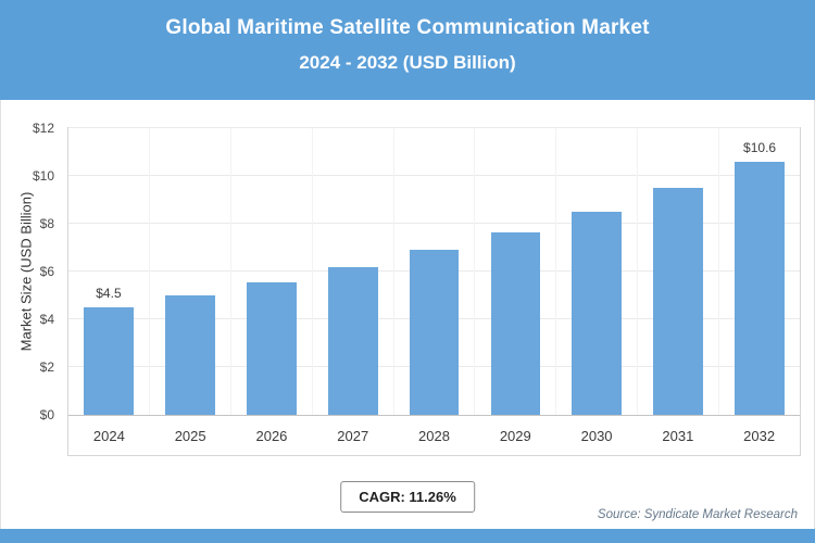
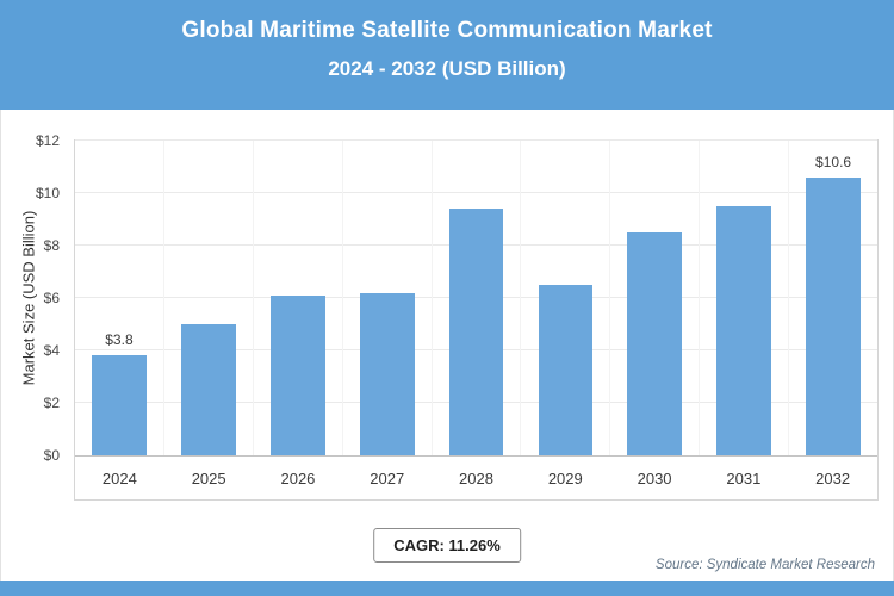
2024: $4.5 -> $3.8
2026: $5.5 -> $6.1
2028: $6.9 -> $9.4
2029: $7.7 -> $6.5
